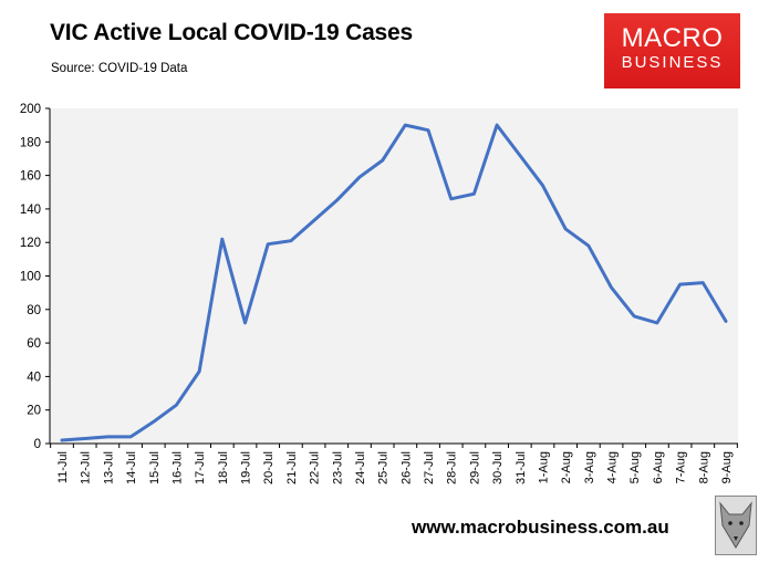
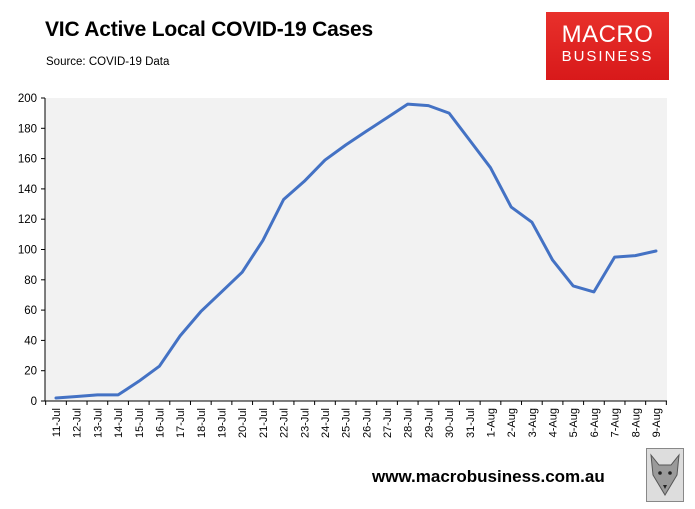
18-Jul: 122 -> 59
20-Jul: 119 -> 85
21-Jul: 121 -> 106
26-Jul: 190 -> 178
28-Jul: 146 -> 196
29-Jul: 149 -> 195
9-Aug: 73 -> 99
